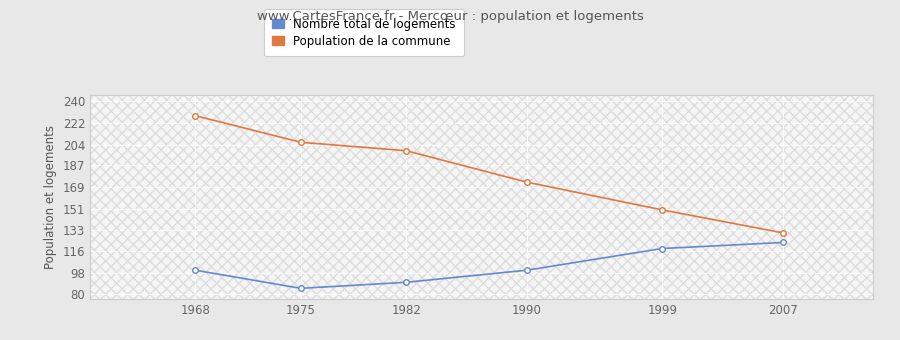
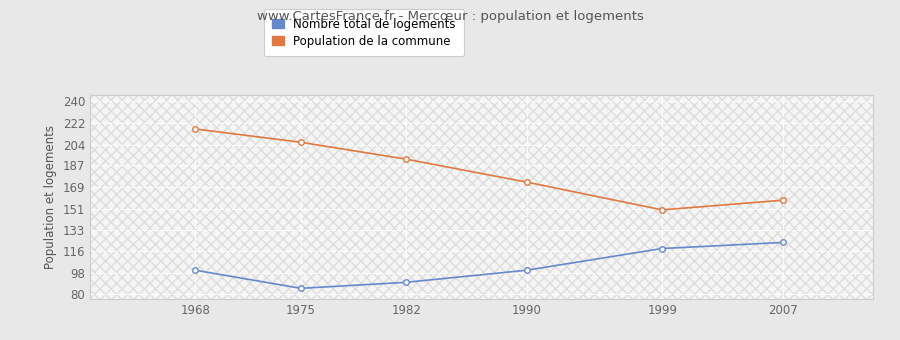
Population de la commune/1968: 228 -> 217
Population de la commune/1982: 199 -> 192
Population de la commune/2007: 131 -> 158
